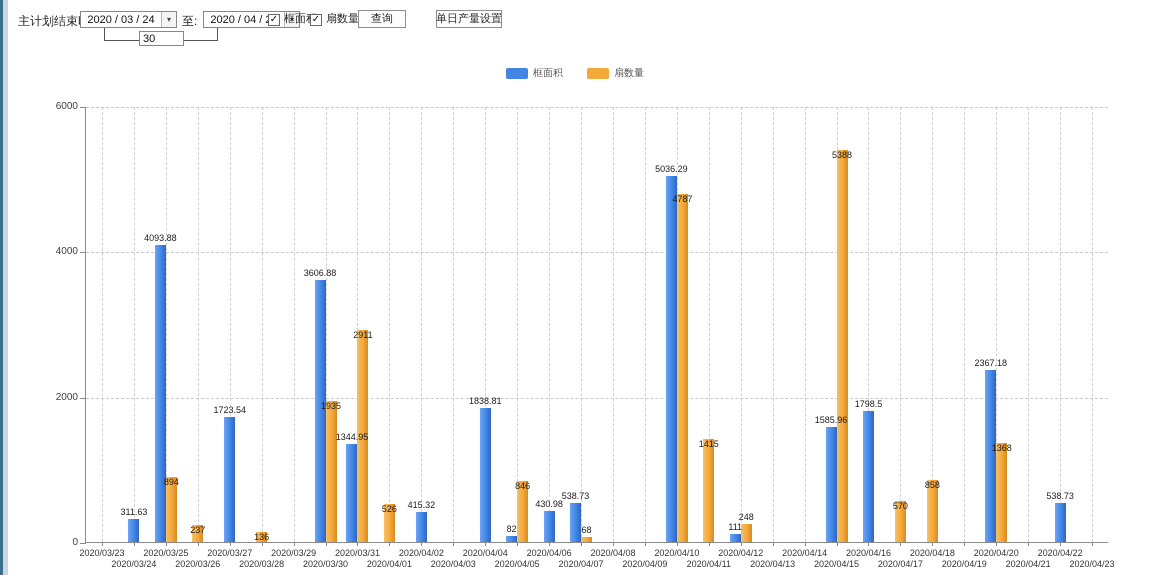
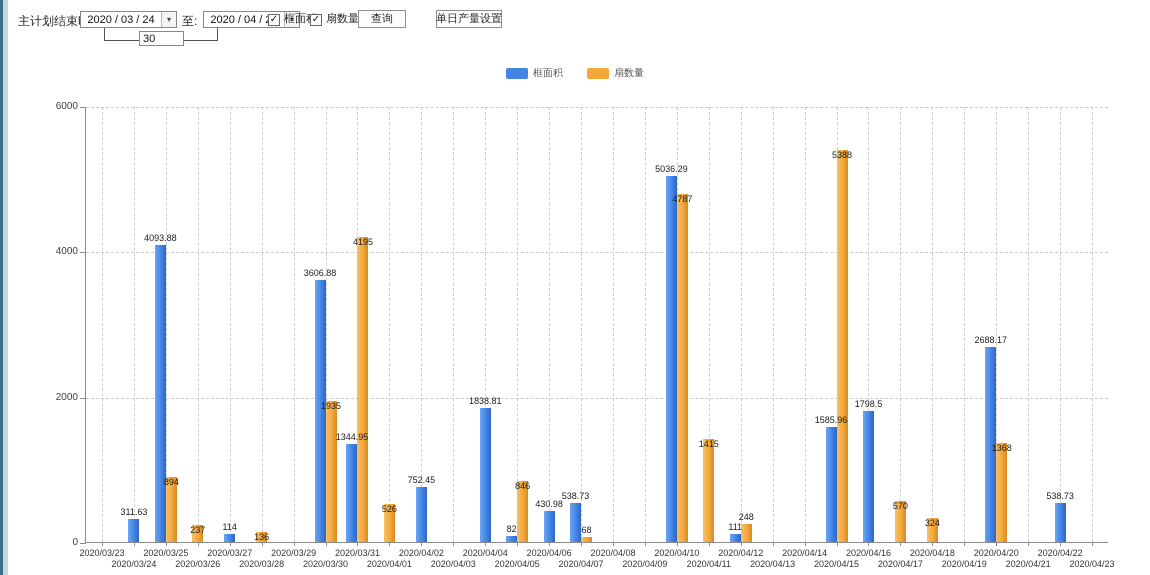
框面积/2020/03/27: 1723.54 -> 114
扇数量/2020/03/31: 2911 -> 4195
框面积/2020/04/02: 415.32 -> 752.45
扇数量/2020/04/18: 858 -> 324
框面积/2020/04/20: 2367.18 -> 2688.17
